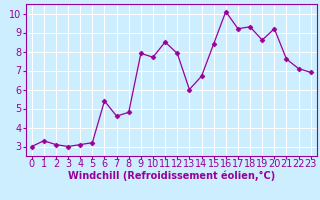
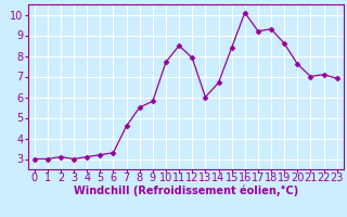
1: 3.3 -> 3.0
6: 5.4 -> 3.3
8: 4.8 -> 5.5
9: 7.9 -> 5.8
20: 9.2 -> 7.6
21: 7.6 -> 7.0
